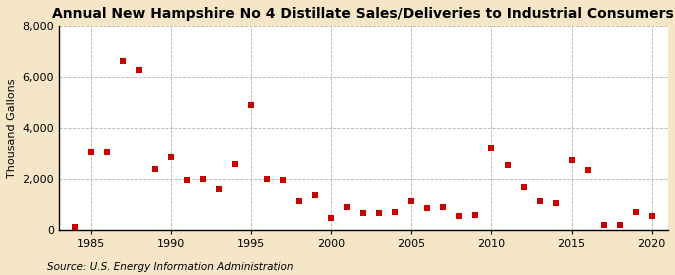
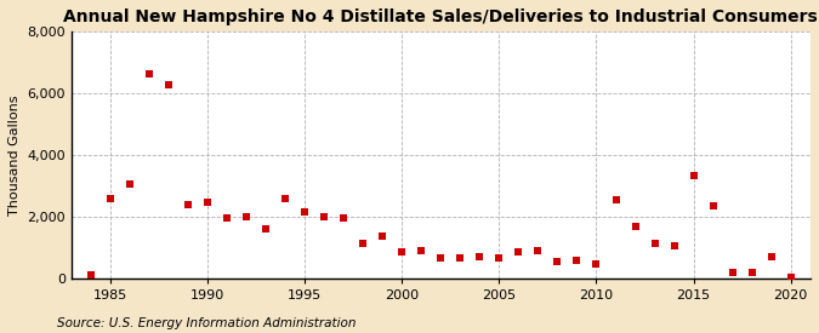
1985: 3,050 -> 2,600
1990: 2,850 -> 2,450
1995: 4,900 -> 2,150
2000: 450 -> 850
2005: 1,150 -> 650
2010: 3,200 -> 450
2015: 2,750 -> 3,350
2020: 550 -> 50
